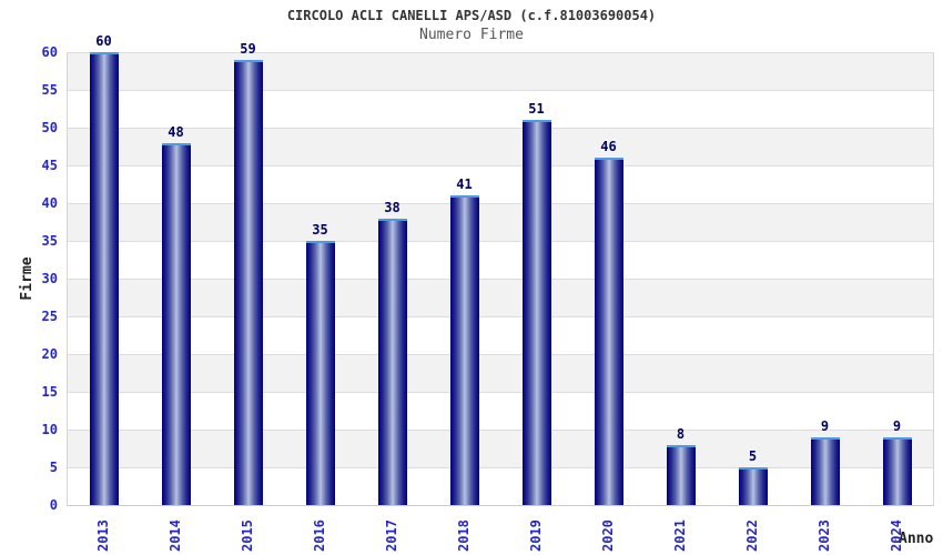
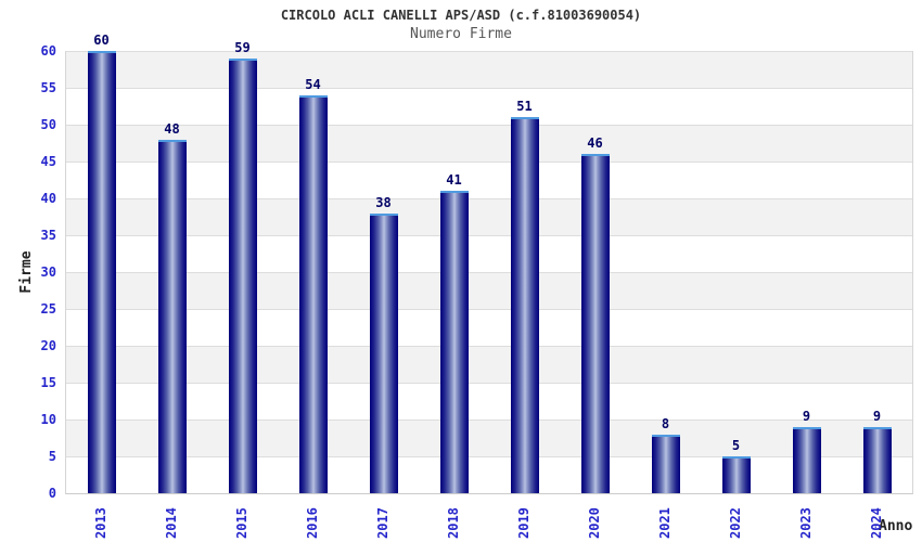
2016: 35 -> 54
